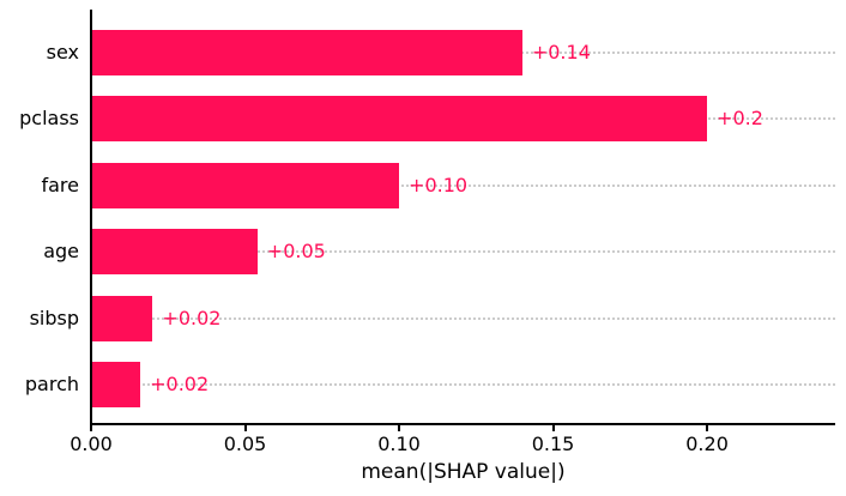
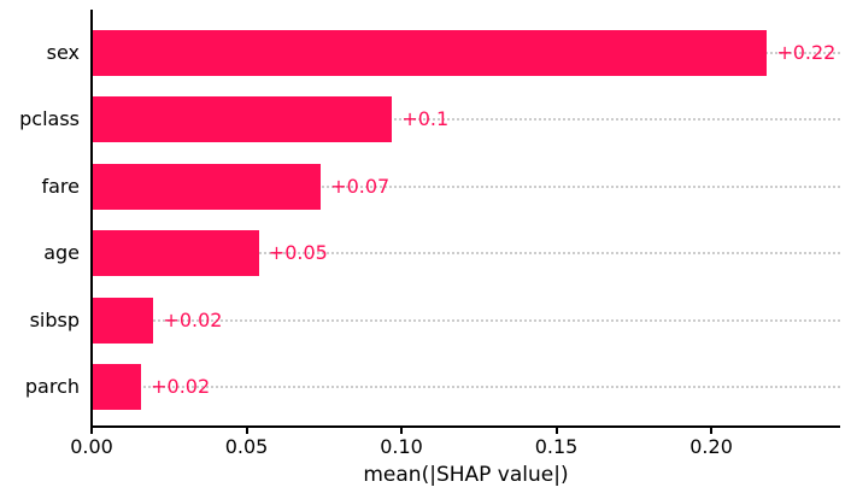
sex: +0.14 -> +0.22
pclass: +0.2 -> +0.1
fare: +0.10 -> +0.07
